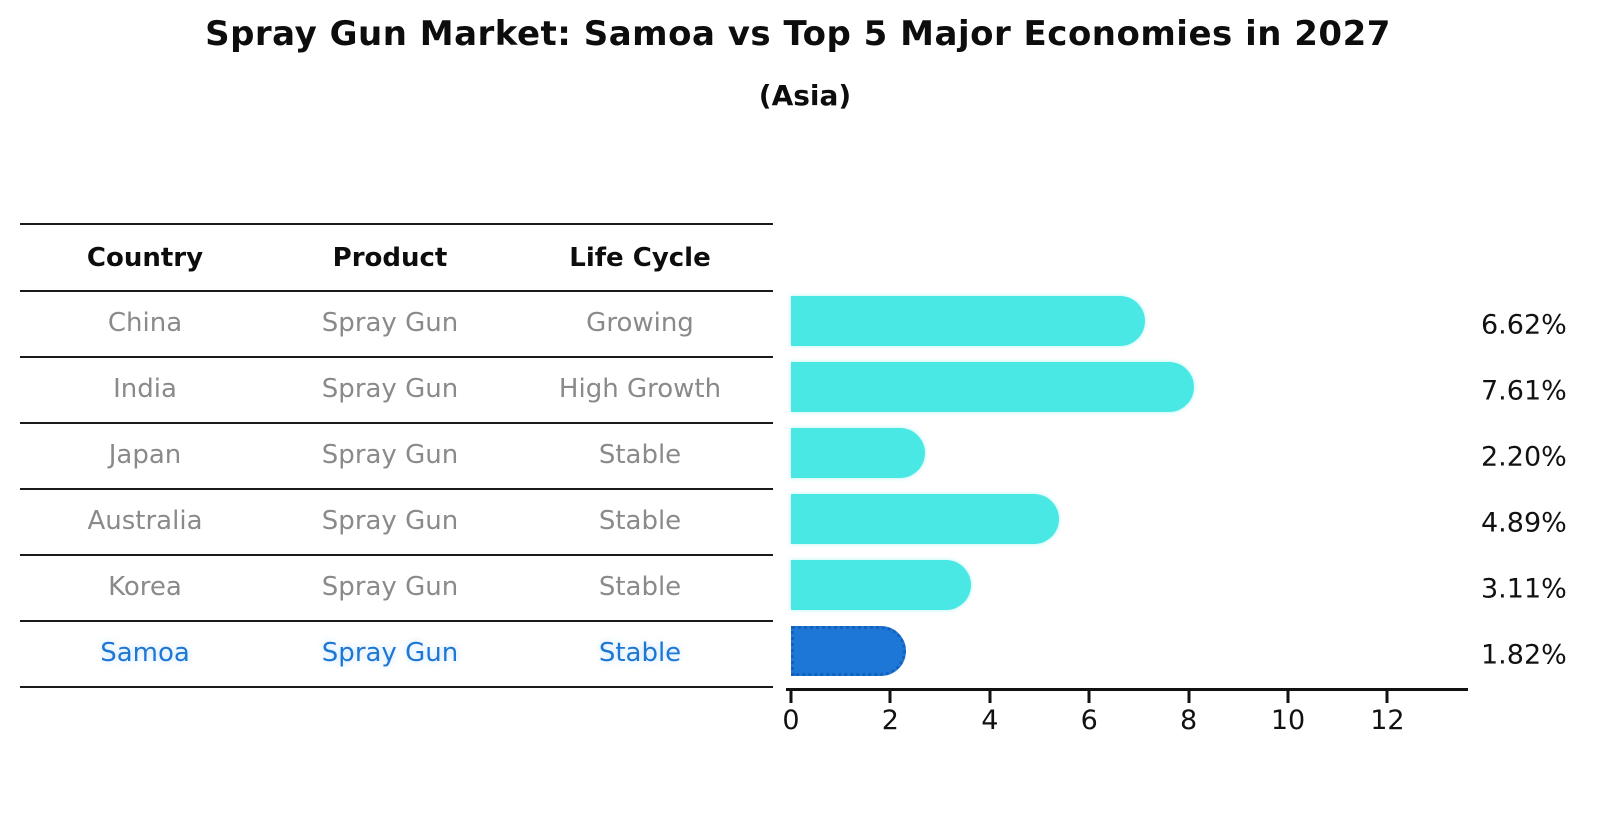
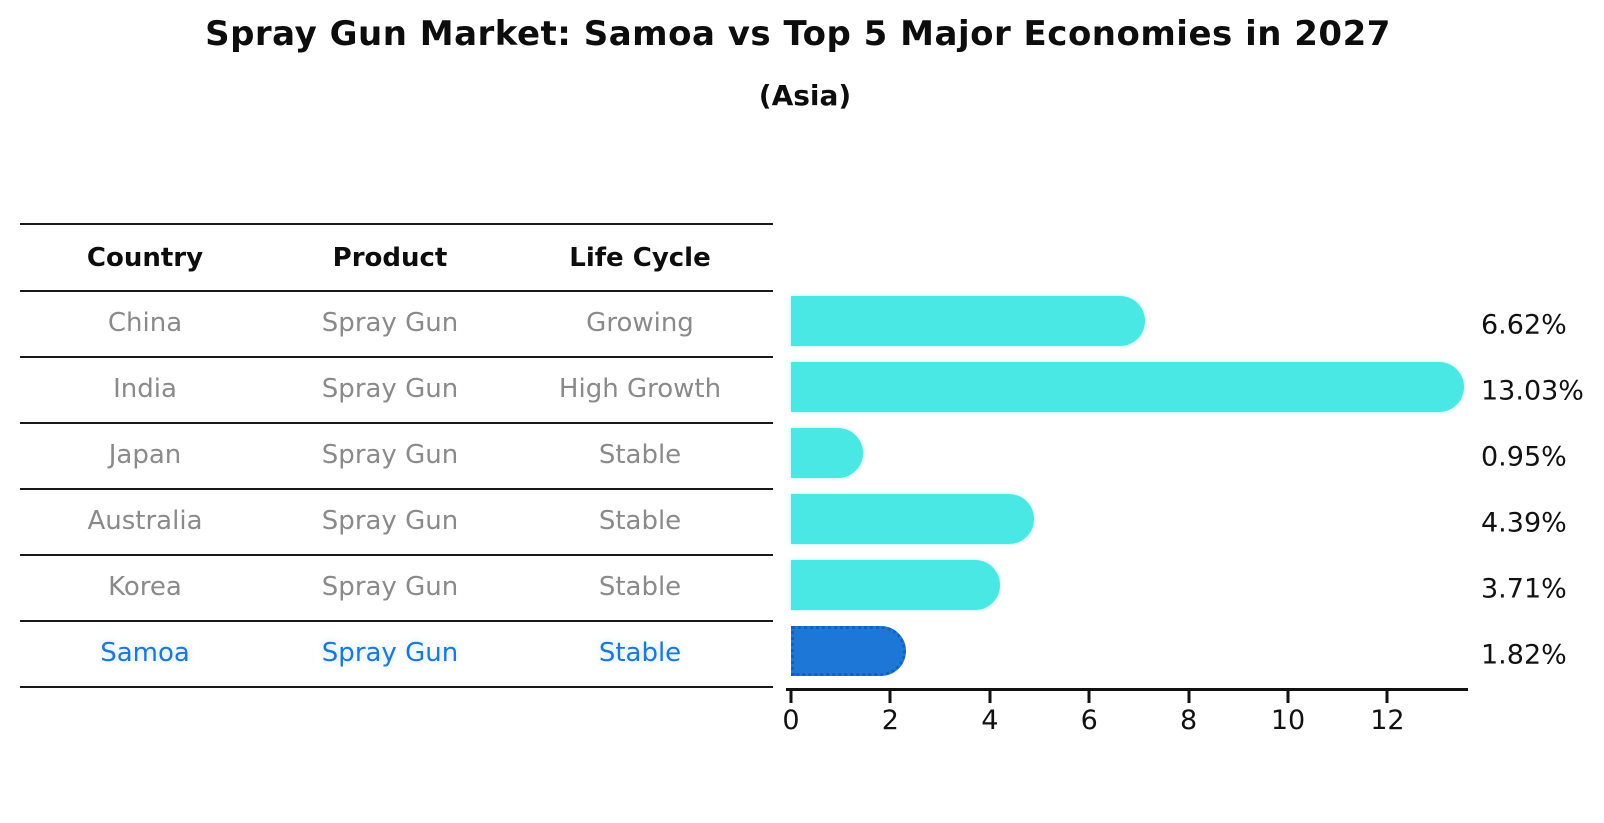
India: 7.61% -> 13.03%
Japan: 2.20% -> 0.95%
Australia: 4.89% -> 4.39%
Korea: 3.11% -> 3.71%
